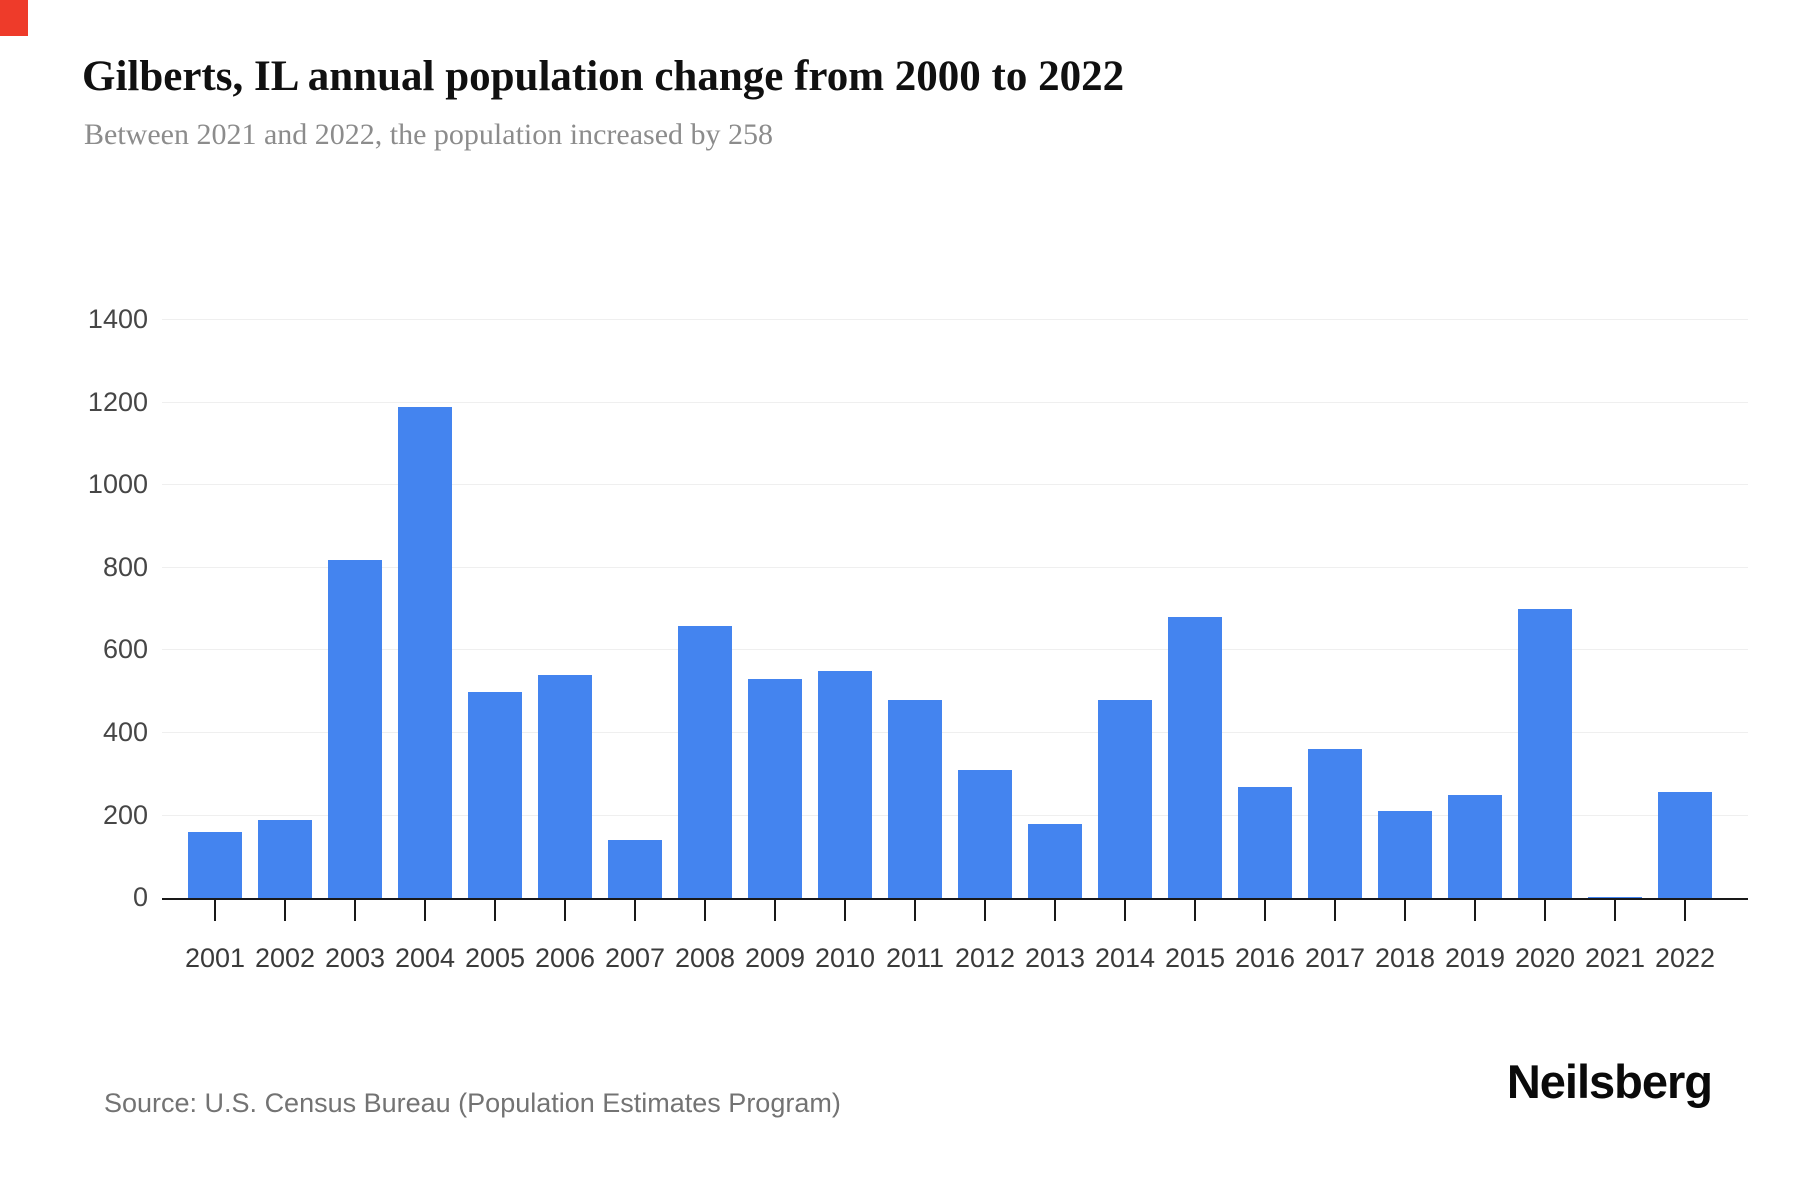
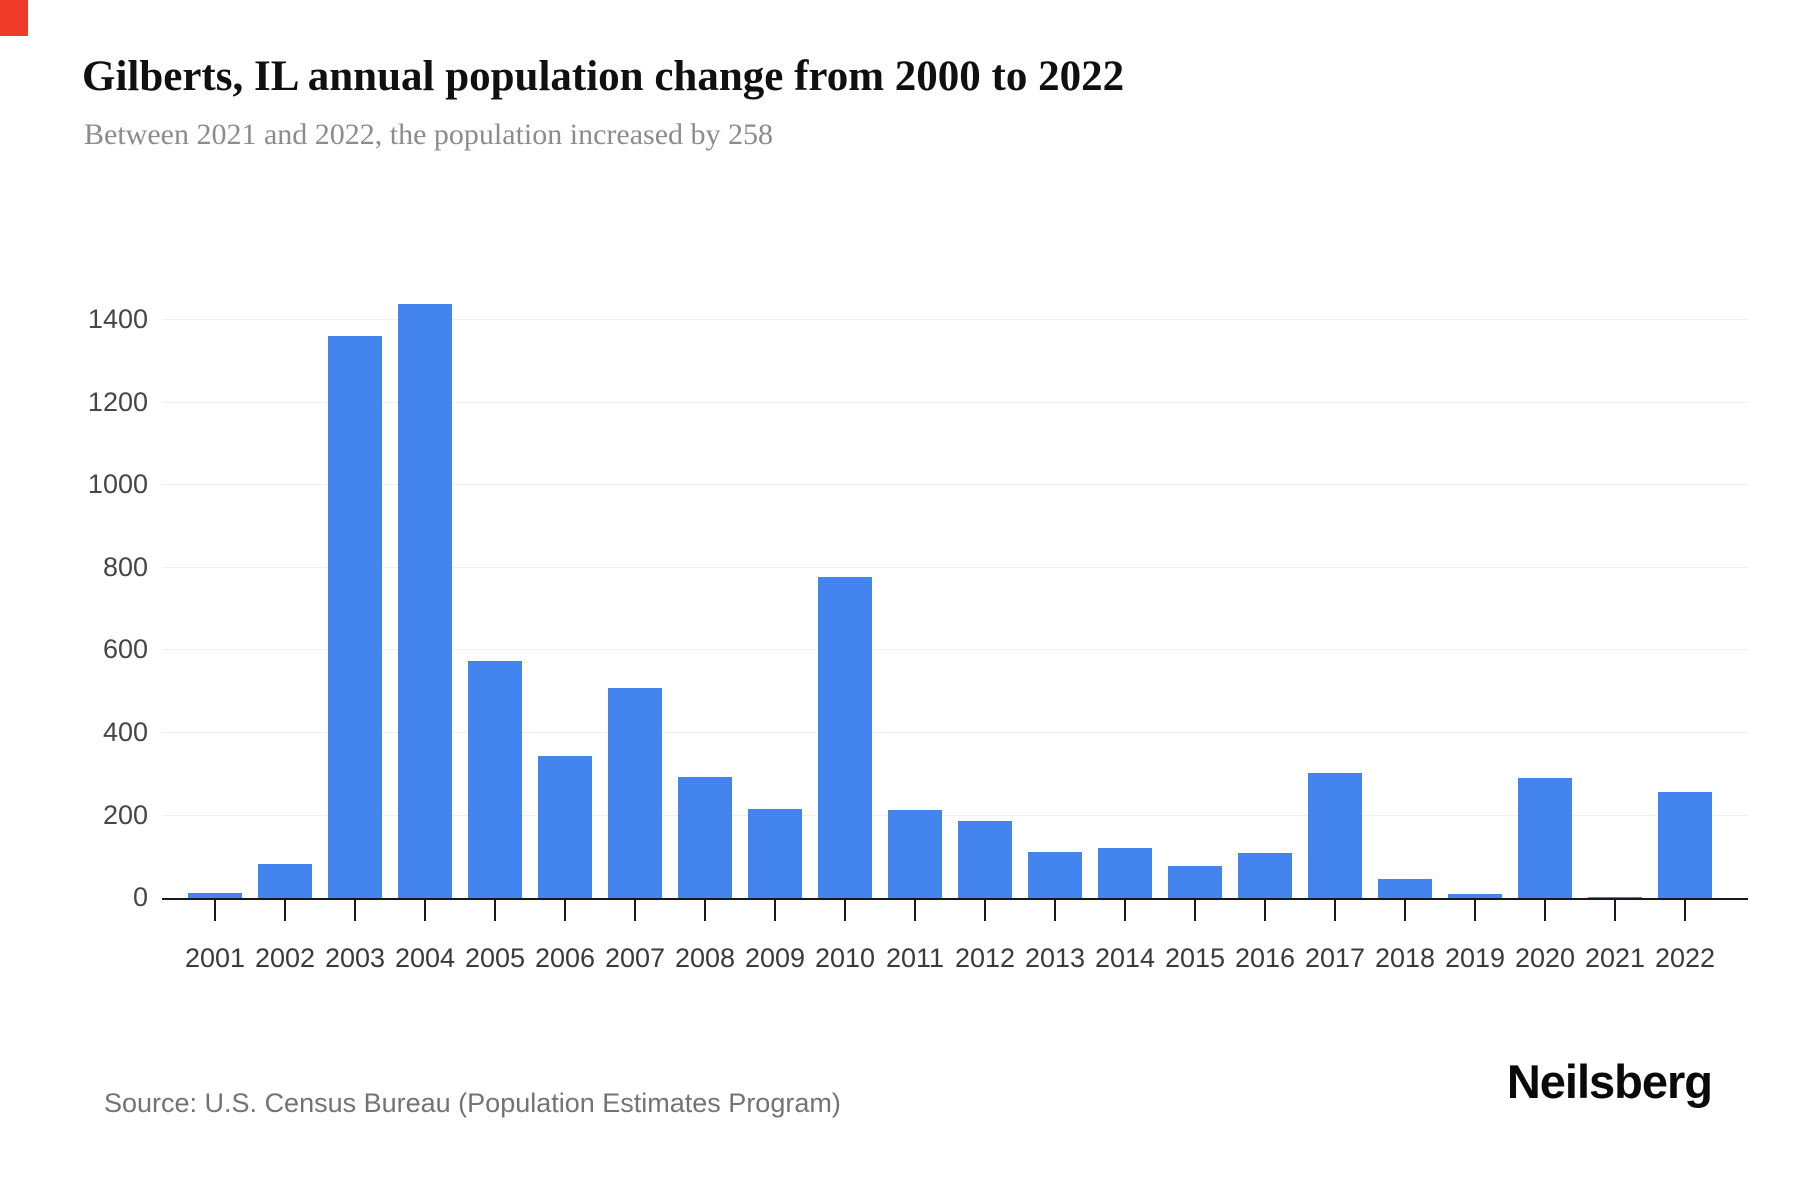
2001: 160 -> 10
2002: 190 -> 80
2003: 820 -> 1360
2004: 1190 -> 1440
2005: 500 -> 580
2006: 540 -> 340
2007: 140 -> 510
2008: 660 -> 290
2009: 530 -> 220
2010: 550 -> 780
2011: 480 -> 210
2012: 310 -> 190
2013: 180 -> 110
2014: 480 -> 120
2015: 680 -> 80
2016: 270 -> 110
2017: 360 -> 300
2018: 210 -> 40
2019: 250 -> 10
2020: 700 -> 290
